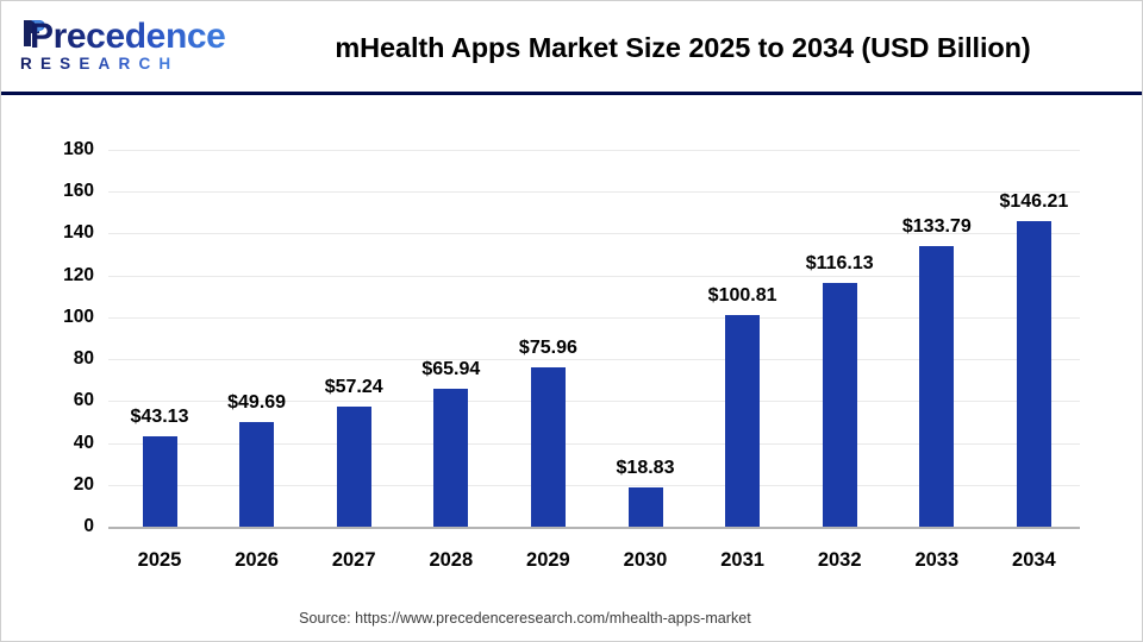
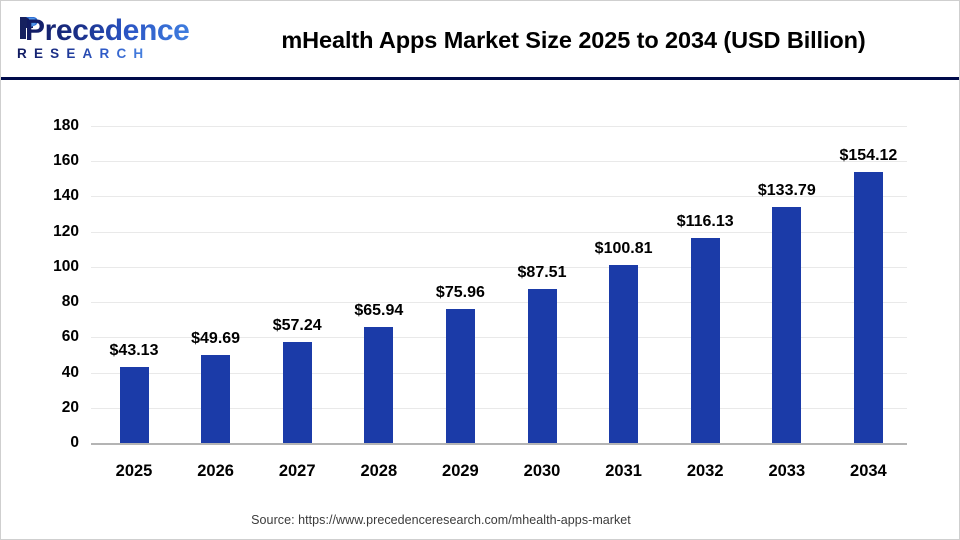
2030: $18.83 -> $87.51
2034: $146.21 -> $154.12
